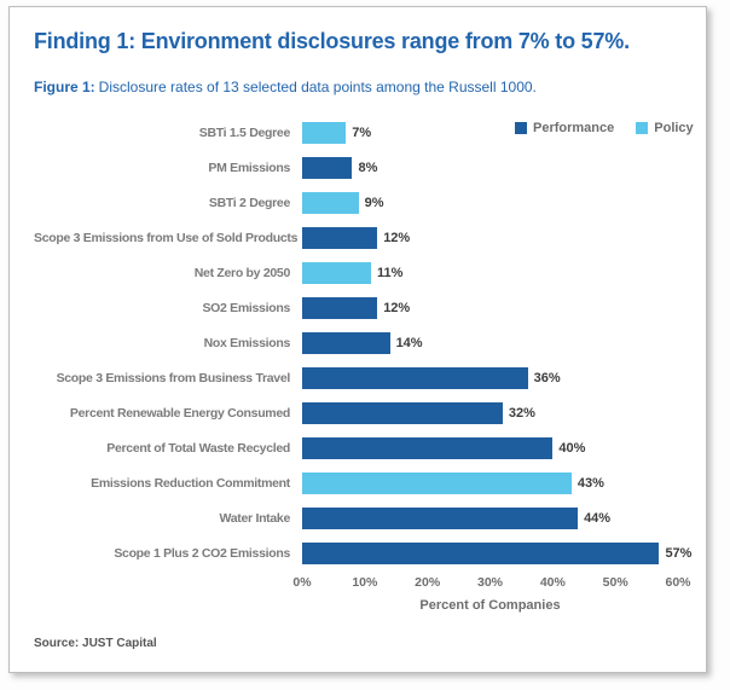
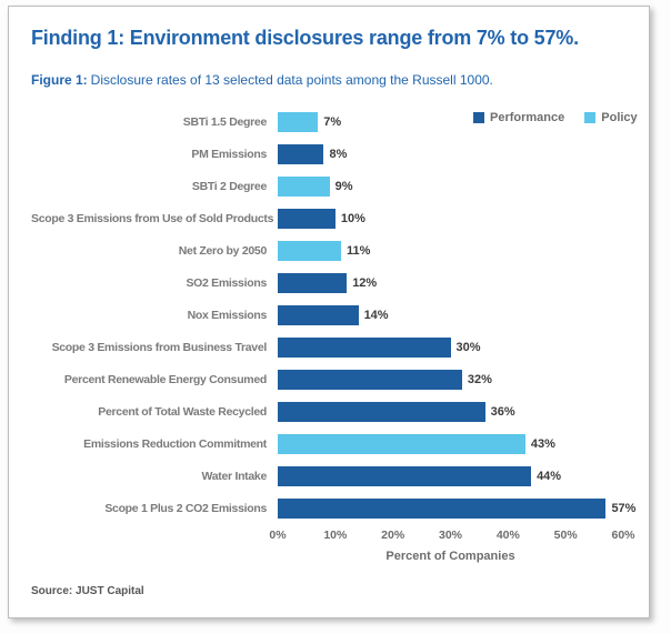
Scope 3 Emissions from Use of Sold Products: 12% -> 10%
Scope 3 Emissions from Business Travel: 36% -> 30%
Percent of Total Waste Recycled: 40% -> 36%
